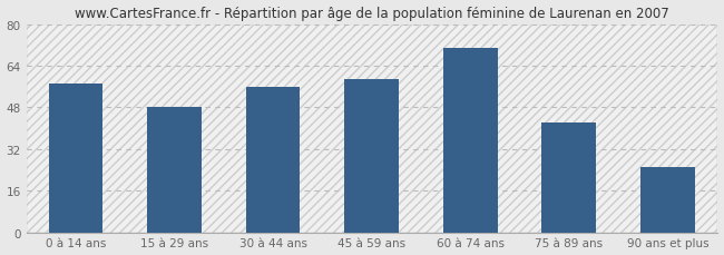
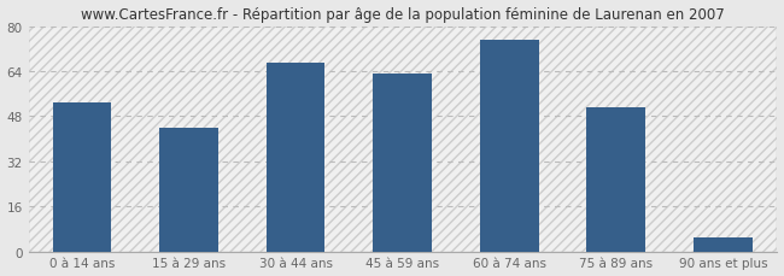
0 à 14 ans: 57 -> 53
15 à 29 ans: 48 -> 44
30 à 44 ans: 56 -> 67
45 à 59 ans: 59 -> 63
60 à 74 ans: 71 -> 75
75 à 89 ans: 42 -> 51
90 ans et plus: 25 -> 5
